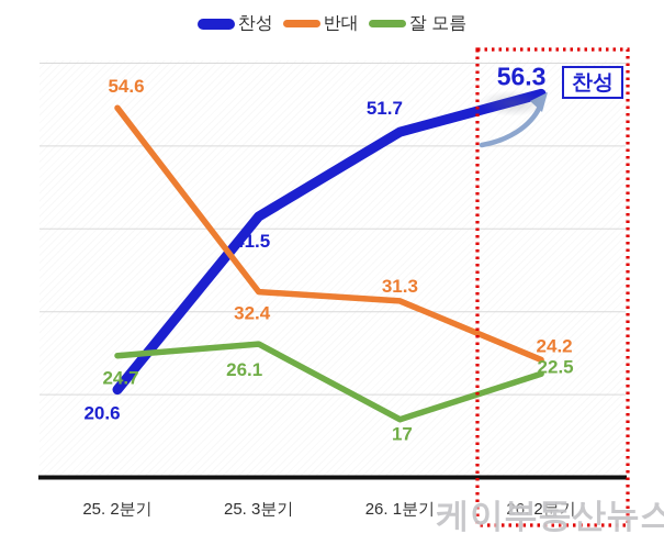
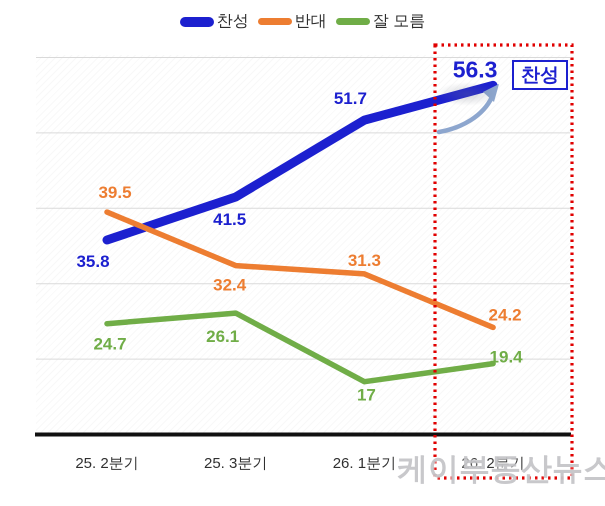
찬성/25. 2분기: 20.6 -> 35.8
반대/25. 2분기: 54.6 -> 39.5
잘 모름/26. 2분기: 22.5 -> 19.4
